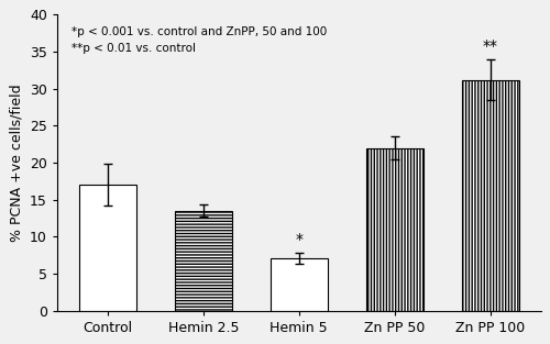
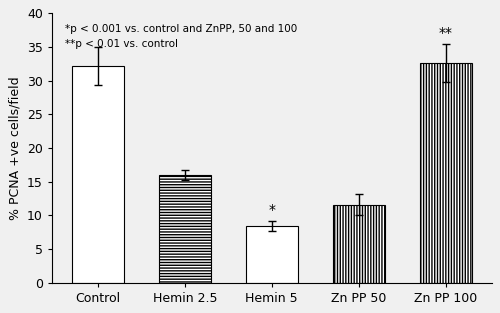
Control: 17.0 -> 32.2
Hemin 2.5: 13.5 -> 16.0
Hemin 5: 7.1 -> 8.4
Zn PP 50: 22.0 -> 11.6
Zn PP 100: 31.2 -> 32.6
